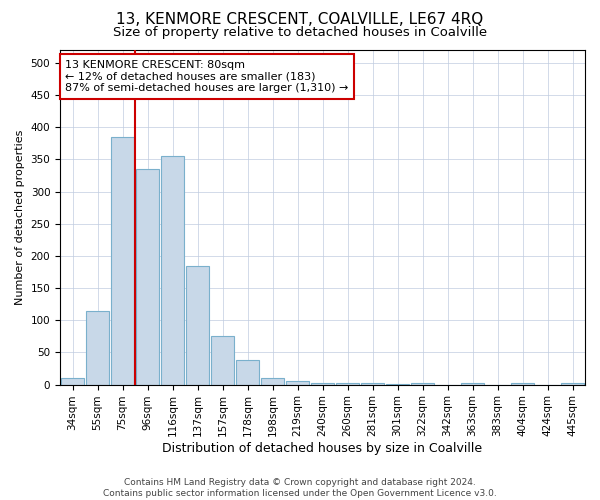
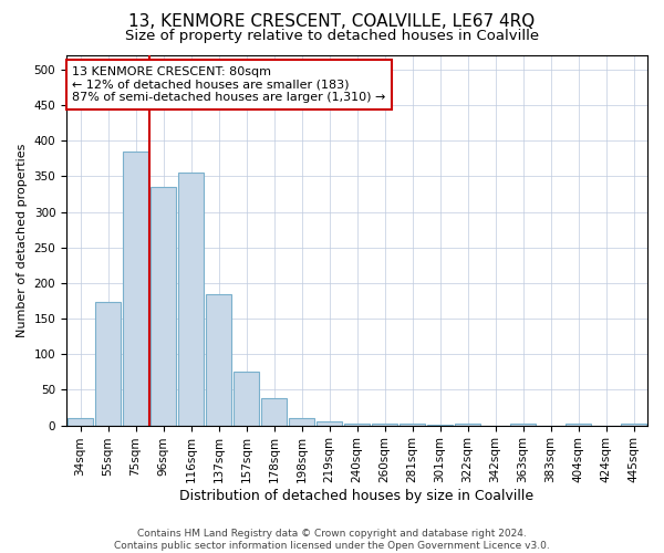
55sqm: 115 -> 174
